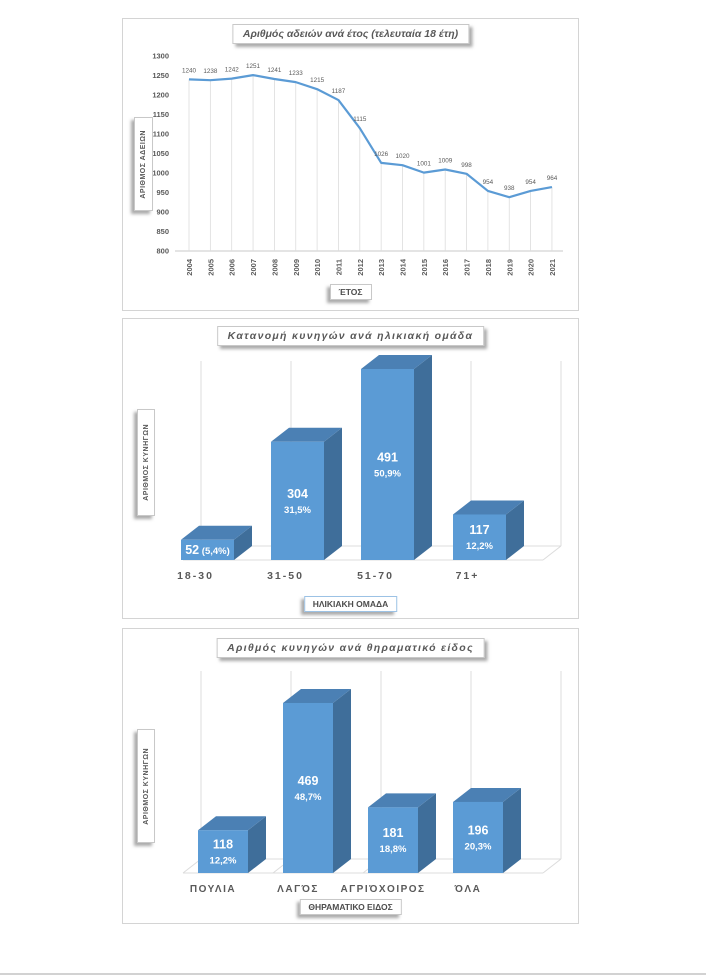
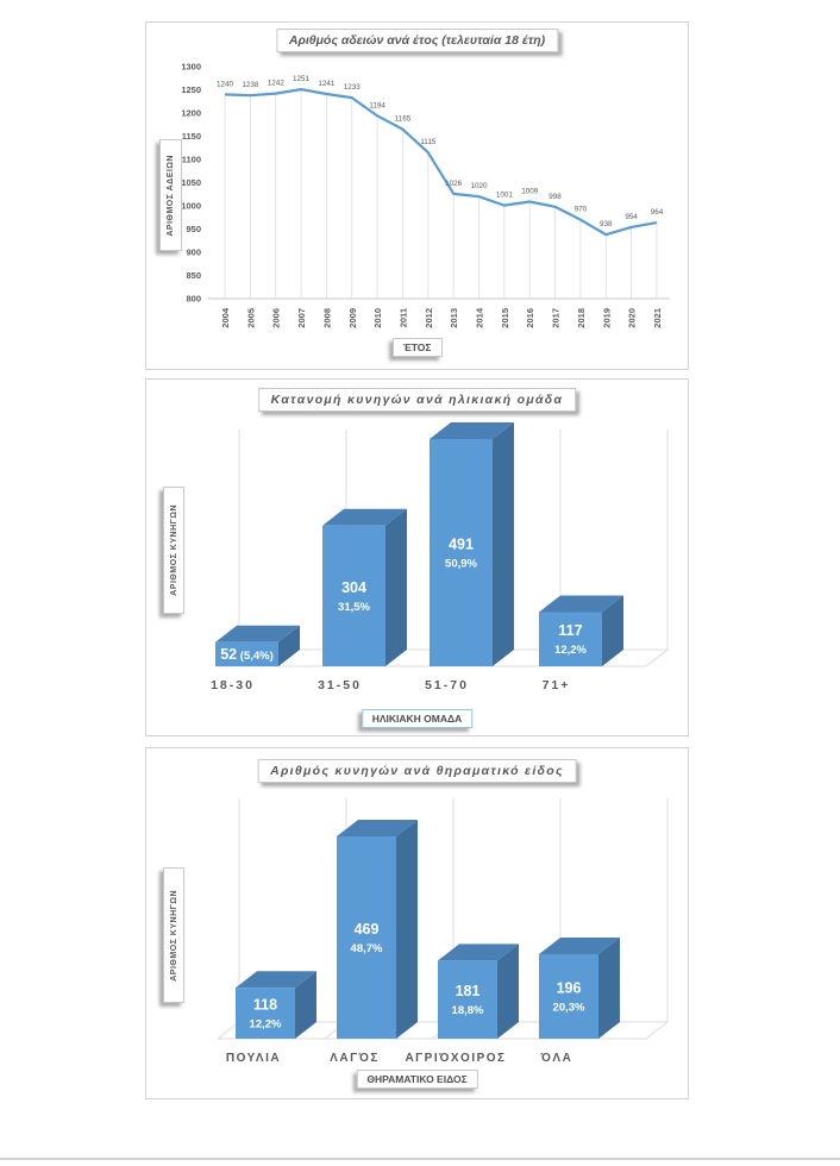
Αριθμός αδειών ανά έτος (τελευταία 18 έτη)/2010: 1215 -> 1194
Αριθμός αδειών ανά έτος (τελευταία 18 έτη)/2011: 1187 -> 1165
Αριθμός αδειών ανά έτος (τελευταία 18 έτη)/2018: 954 -> 970
